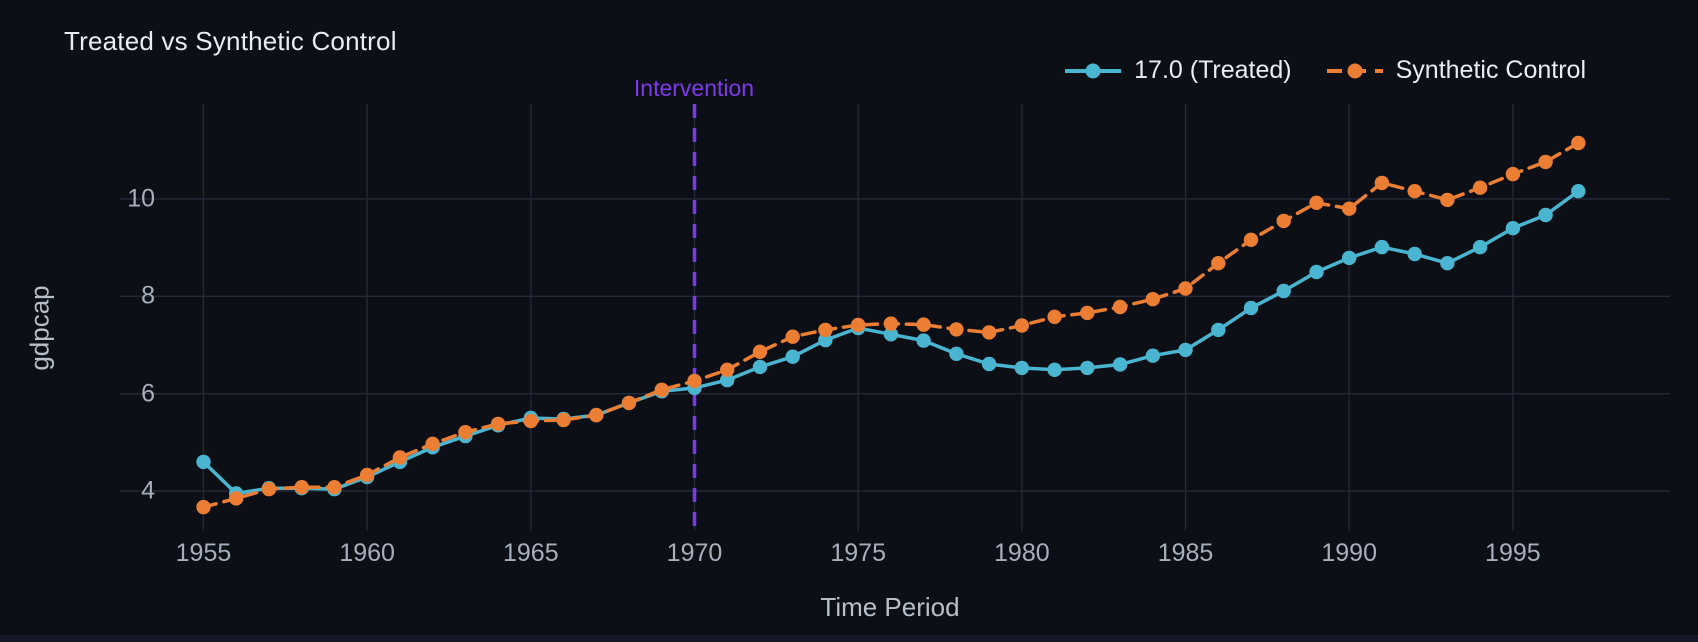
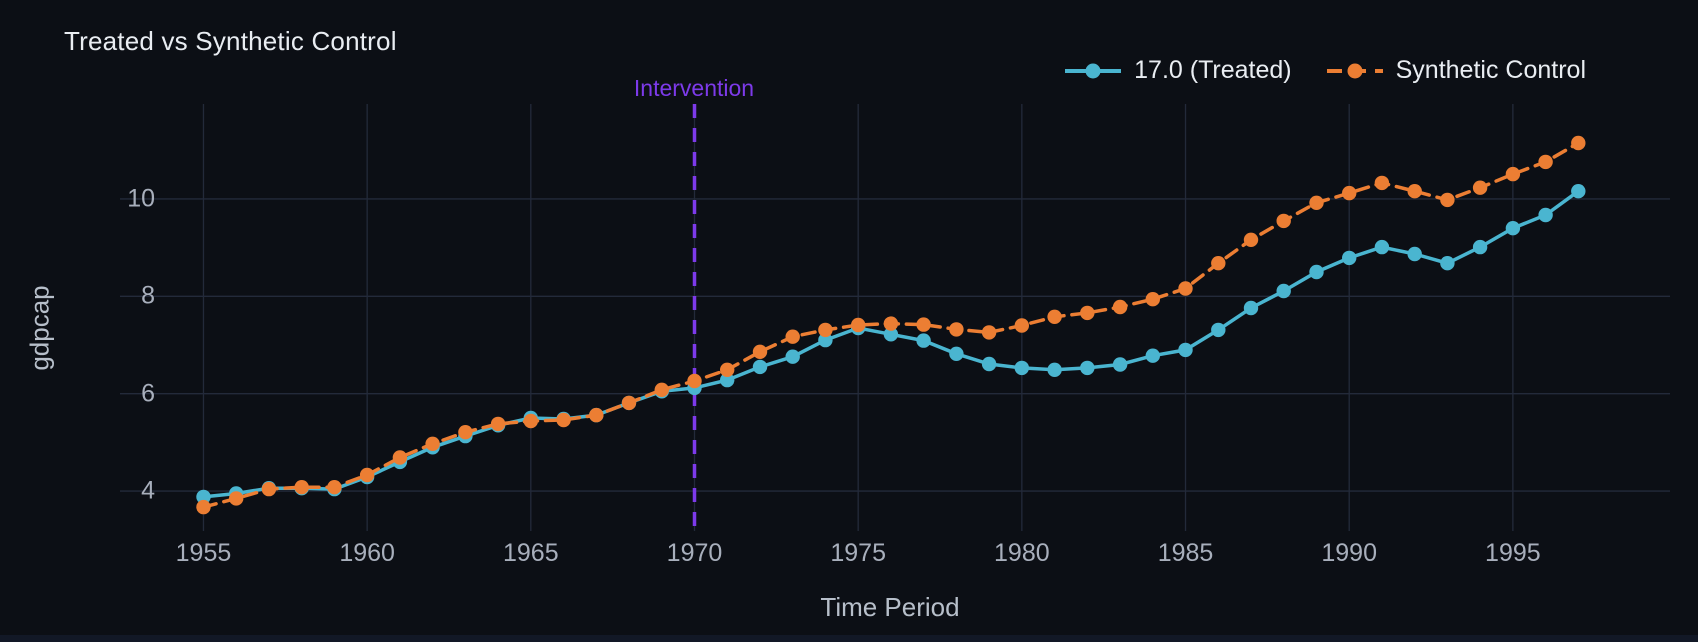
17.0 (Treated)/1955: 4.6 -> 3.9
Synthetic Control/1990: 9.8 -> 10.1
